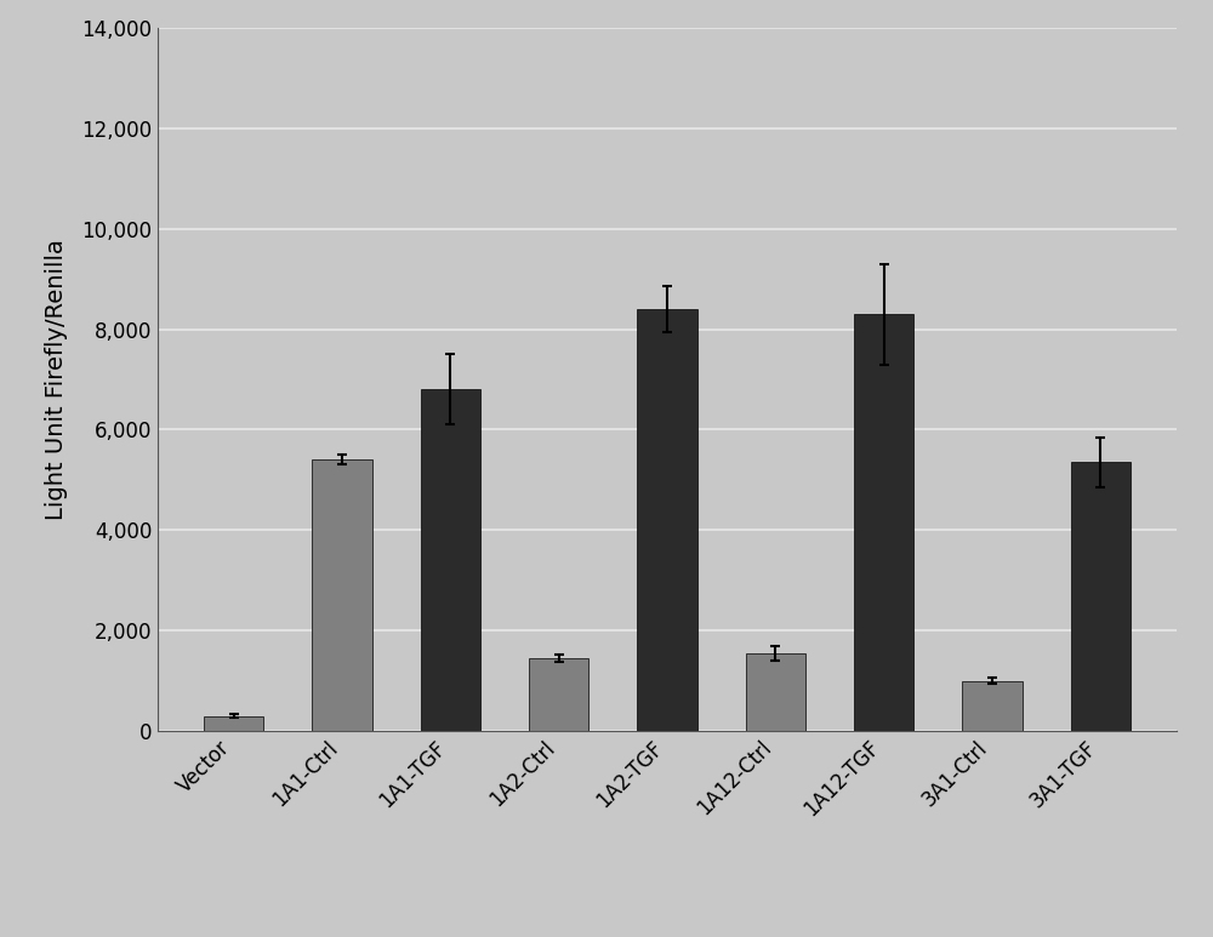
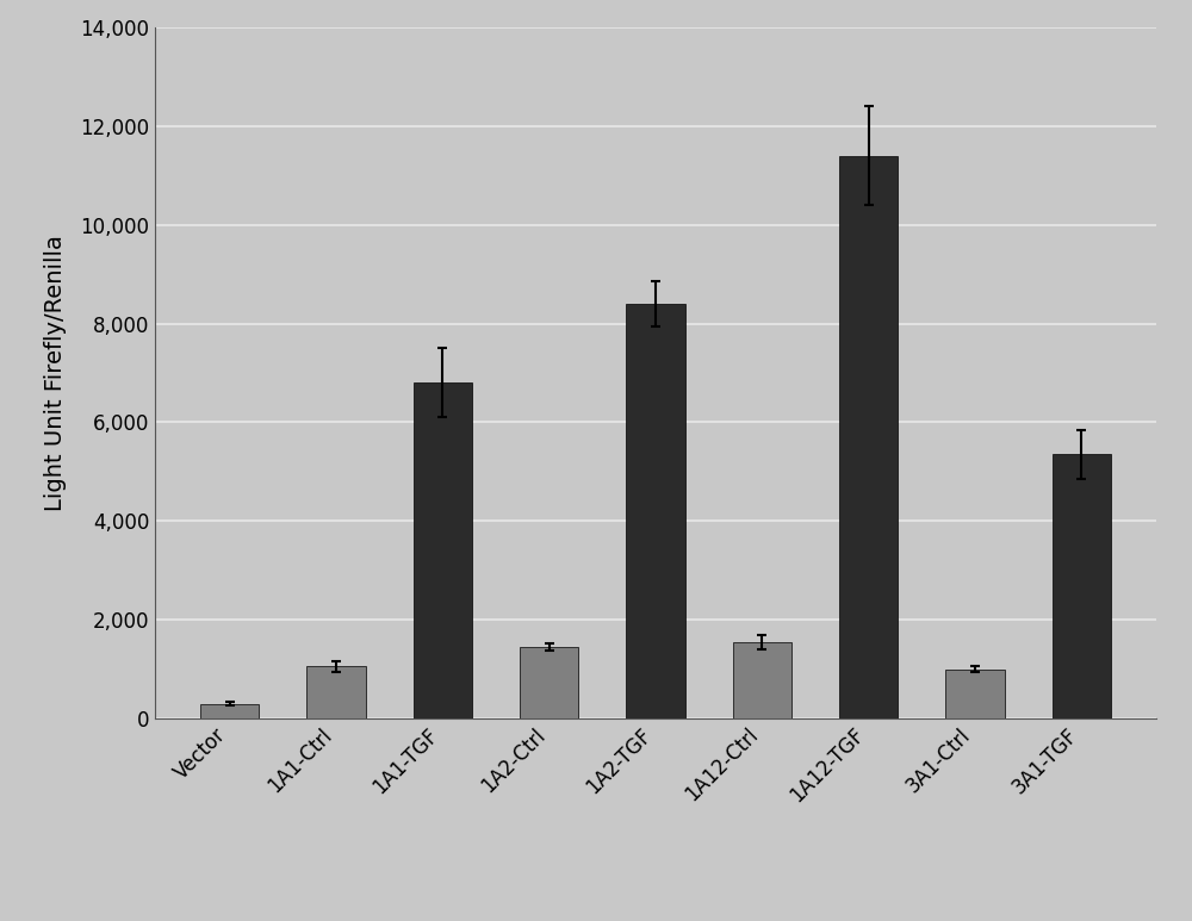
1A1-Ctrl: 5,400 -> 1,050
1A12-TGF: 8,300 -> 11,400
